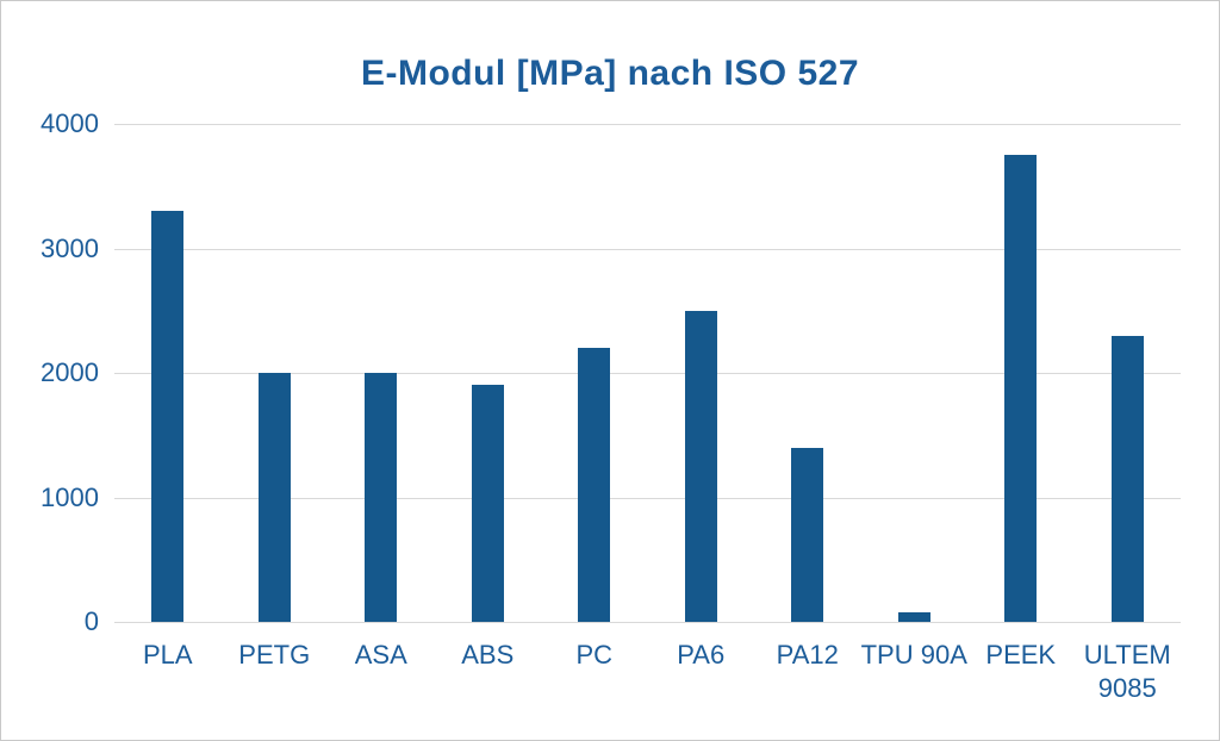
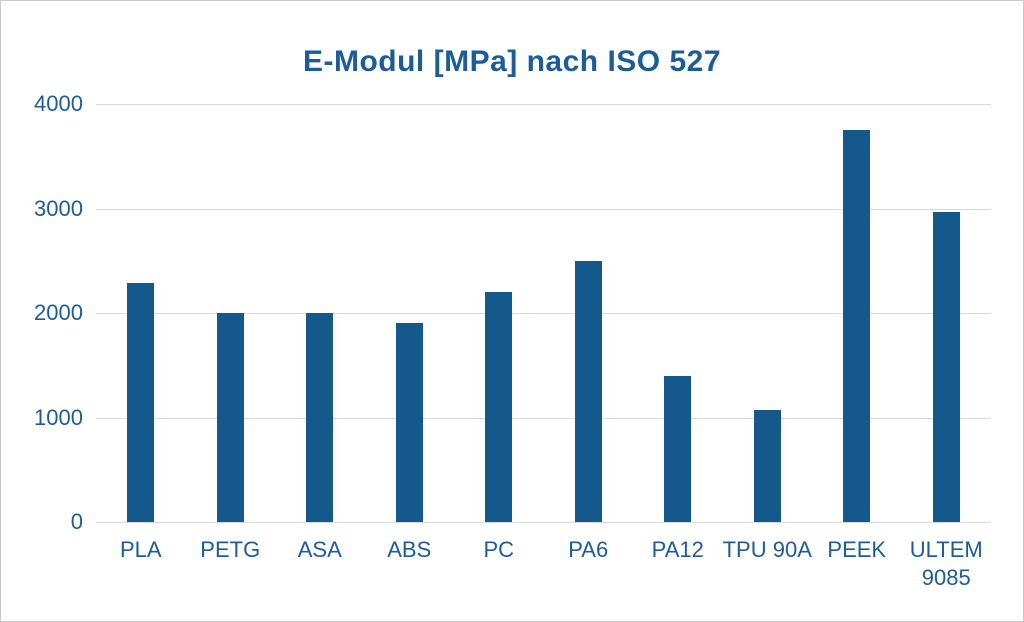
PLA: 3300 -> 2290
TPU 90A: 80 -> 1070
ULTEM 9085: 2300 -> 2970
